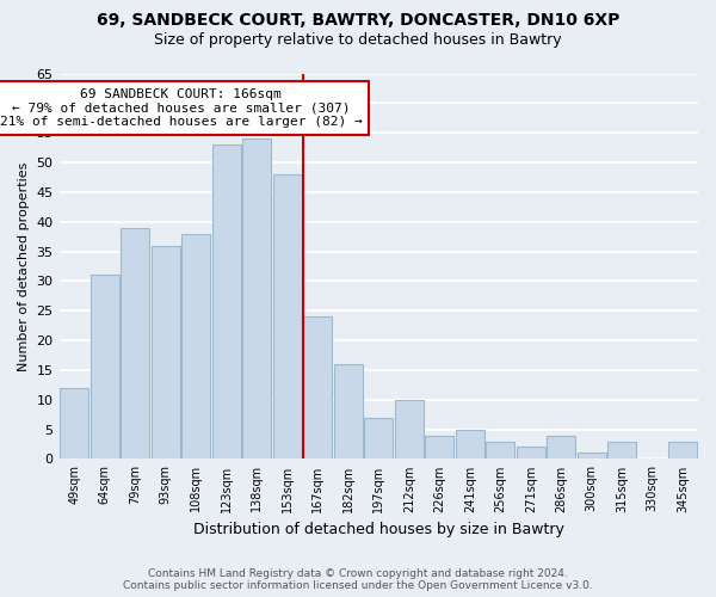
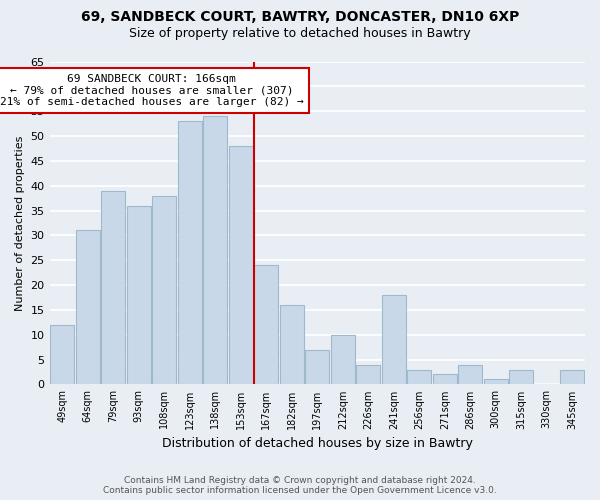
241sqm: 5 -> 18
